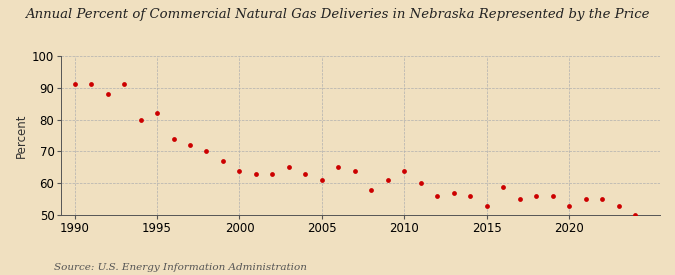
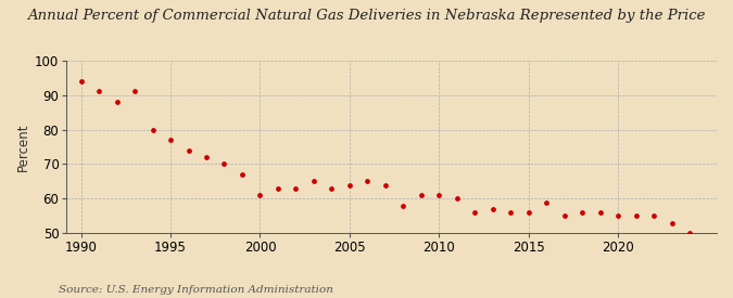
1990: 91 -> 94
1995: 82 -> 77
2000: 64 -> 61
2005: 61 -> 64
2010: 64 -> 61
2015: 53 -> 56
2020: 53 -> 55
